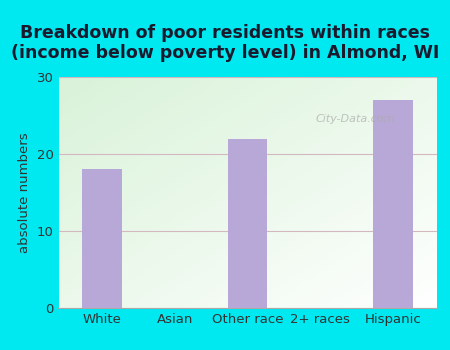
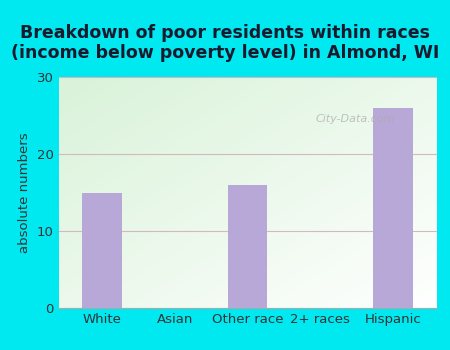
White: 18 -> 15
Other race: 22 -> 16
Hispanic: 27 -> 26
